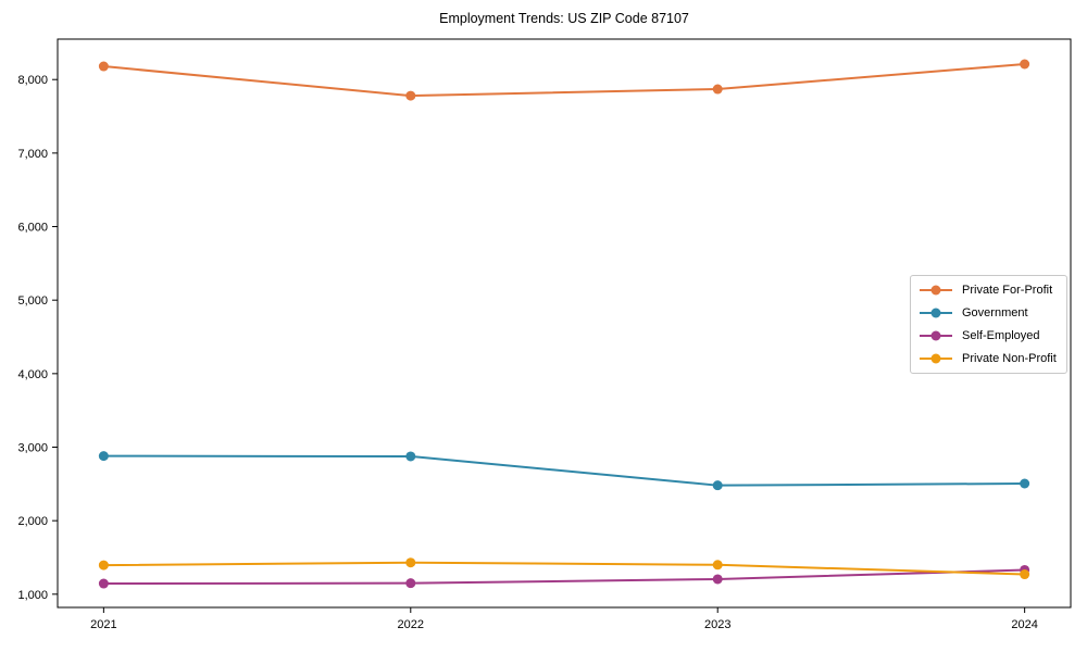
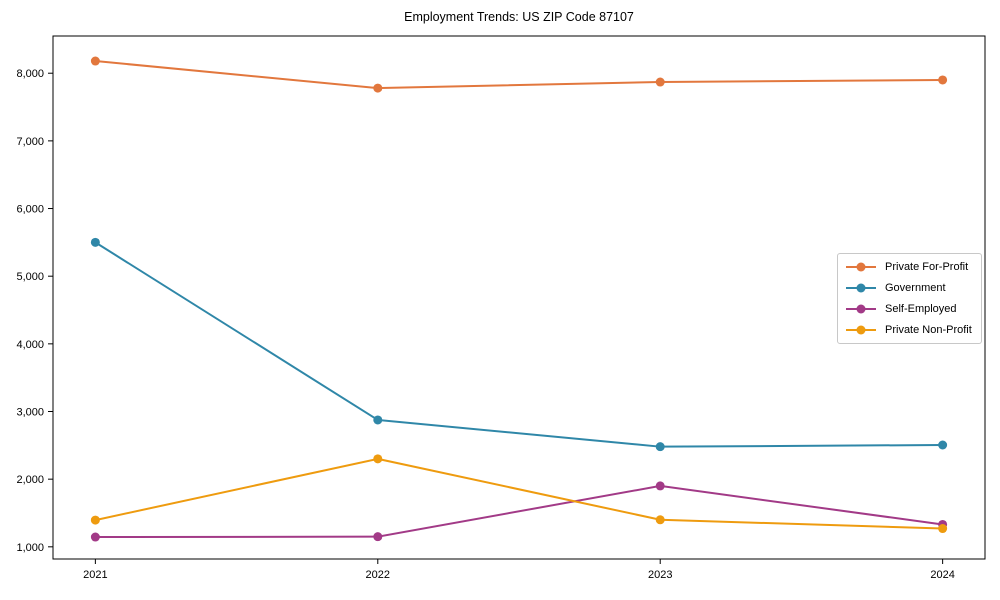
Government/2021: 2900 -> 5500
Private Non-Profit/2022: 1400 -> 2300
Self-Employed/2023: 1200 -> 1900
Private For-Profit/2024: 8200 -> 7900
